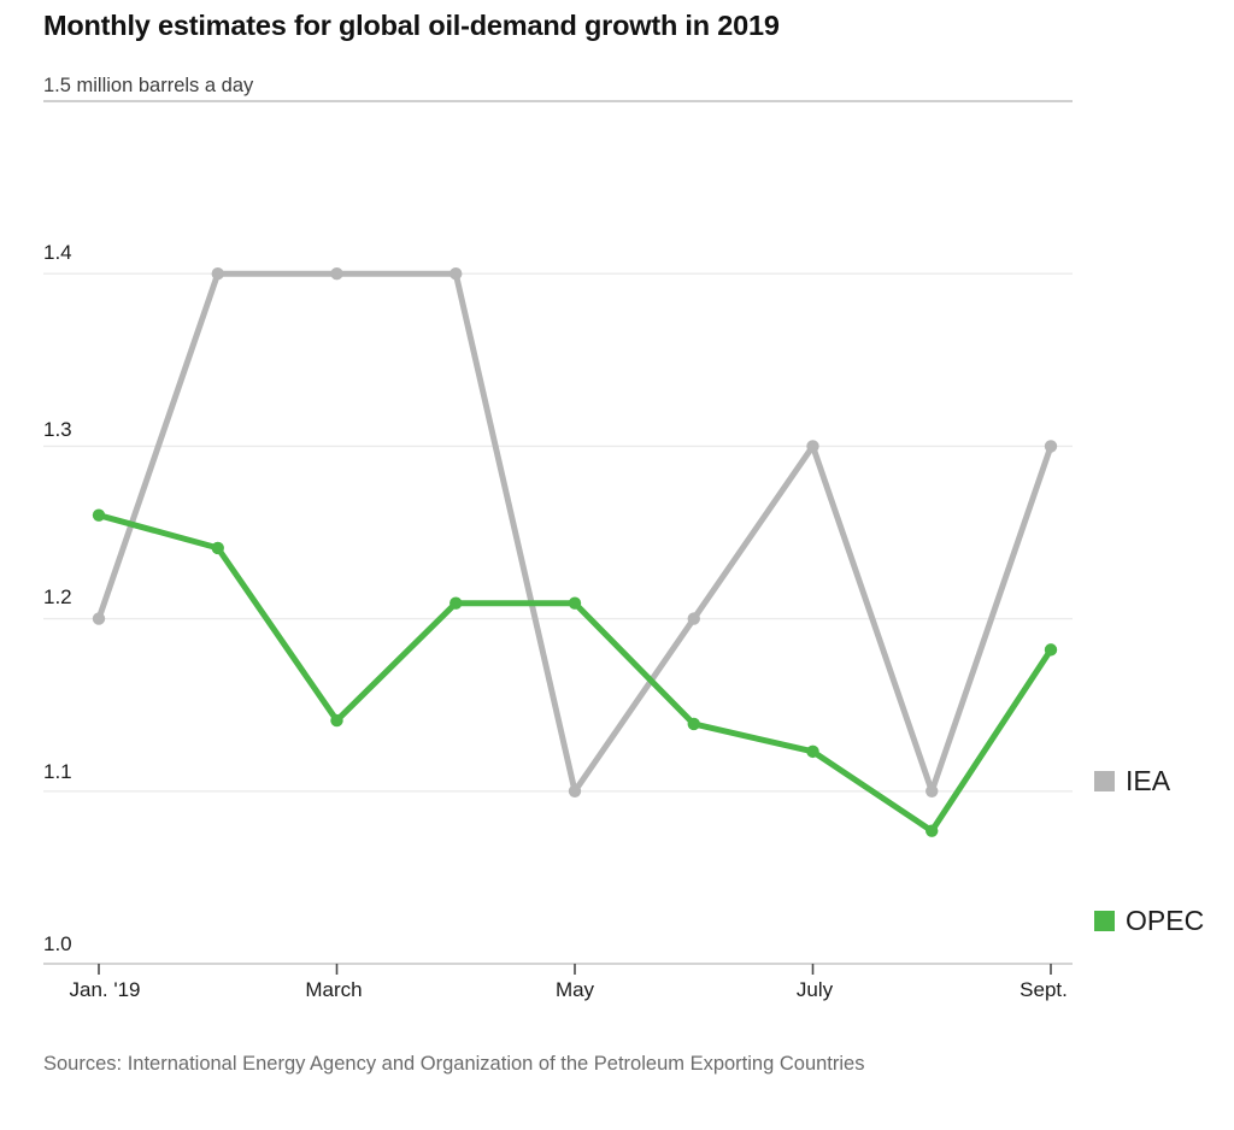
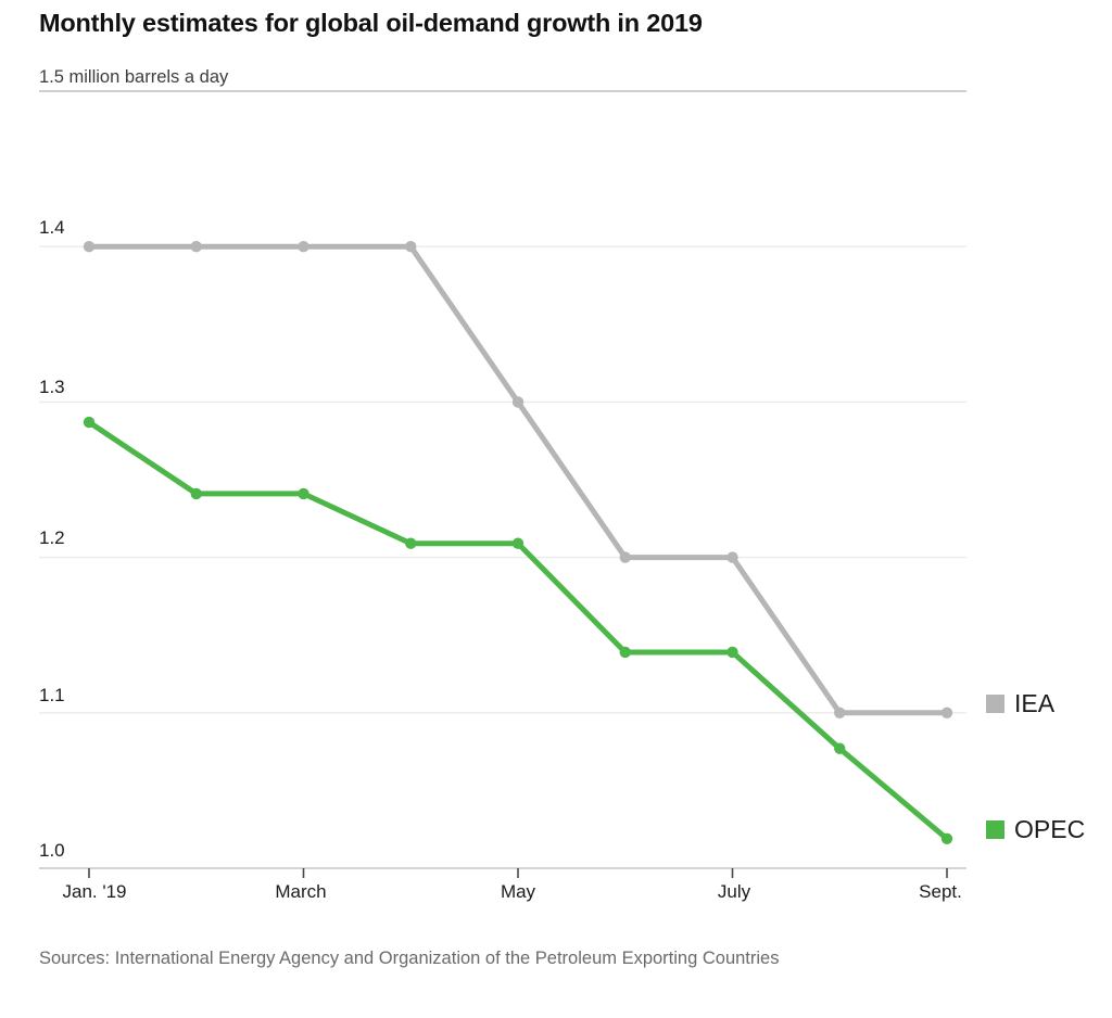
IEA/Jan. '19: 1.2 -> 1.4
OPEC/Jan. '19: 1.260 -> 1.287
OPEC/March: 1.141 -> 1.241
IEA/May: 1.1 -> 1.3
IEA/July: 1.3 -> 1.2
OPEC/July: 1.123 -> 1.139
IEA/Sept.: 1.3 -> 1.1
OPEC/Sept.: 1.182 -> 1.019
